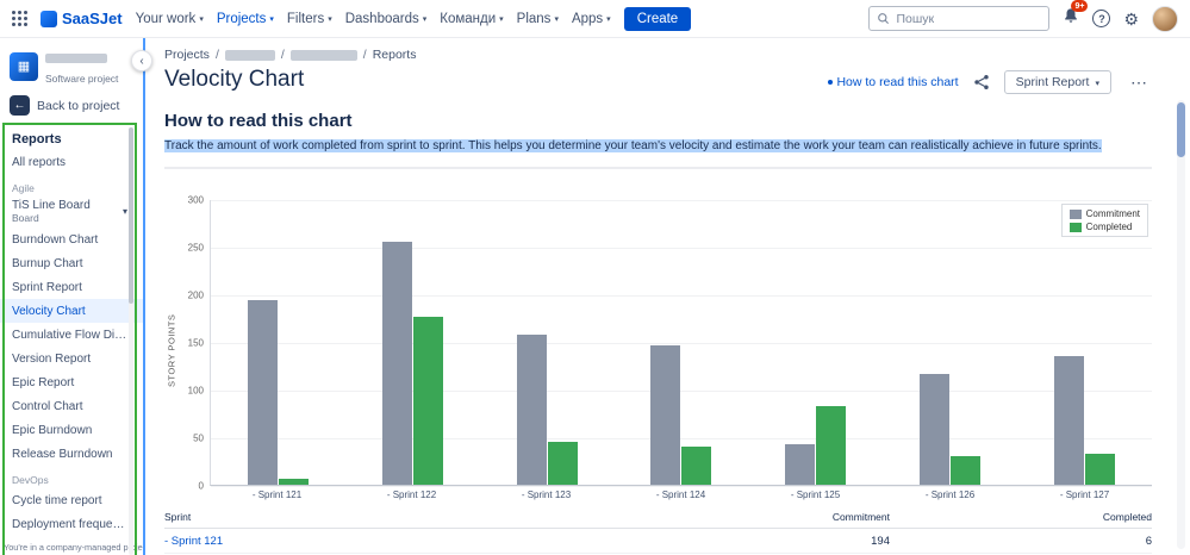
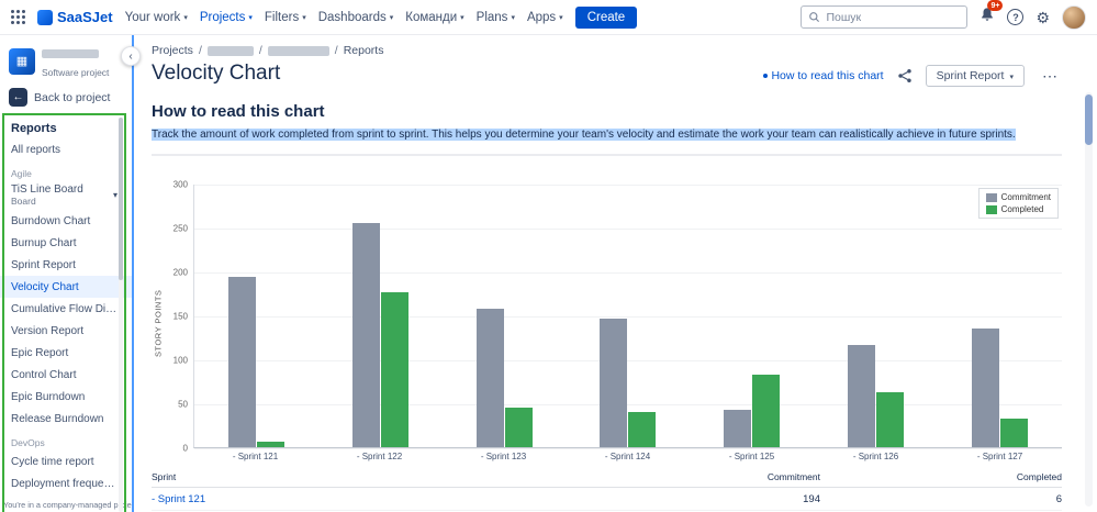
Completed/- Sprint 126: 30 -> 60
